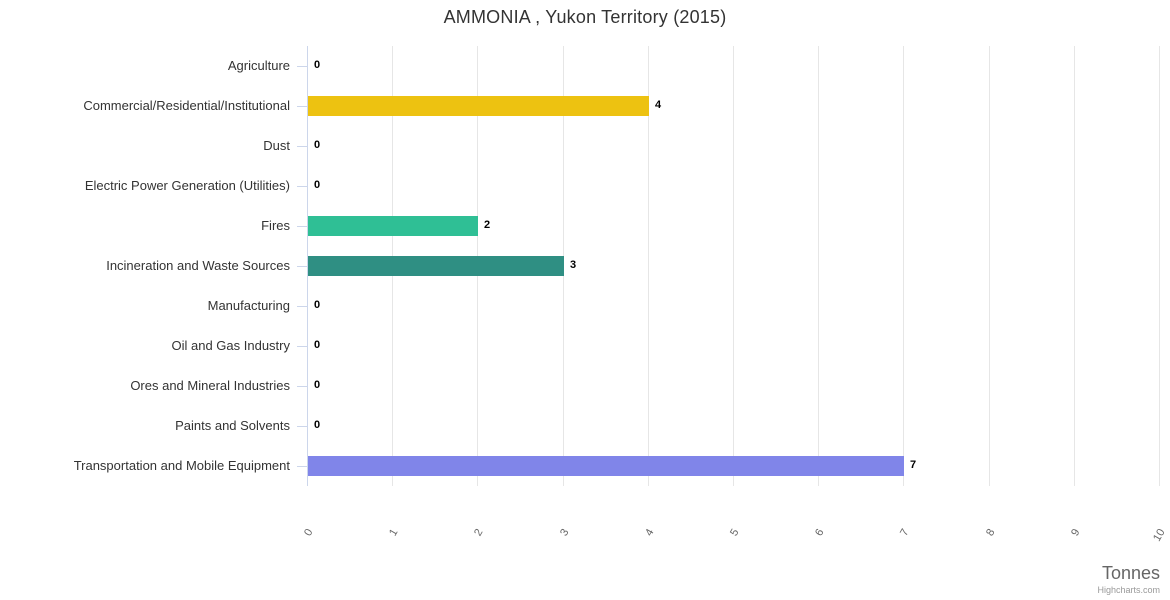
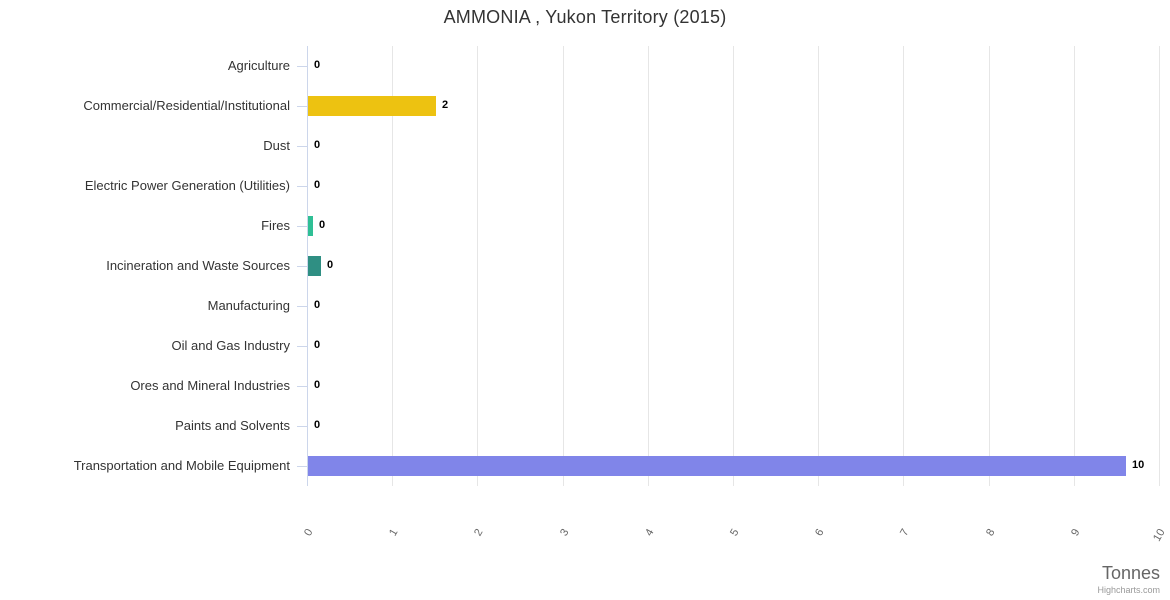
Commercial/Residential/Institutional: 4 -> 2
Fires: 2 -> 0
Incineration and Waste Sources: 3 -> 0
Transportation and Mobile Equipment: 7 -> 10
